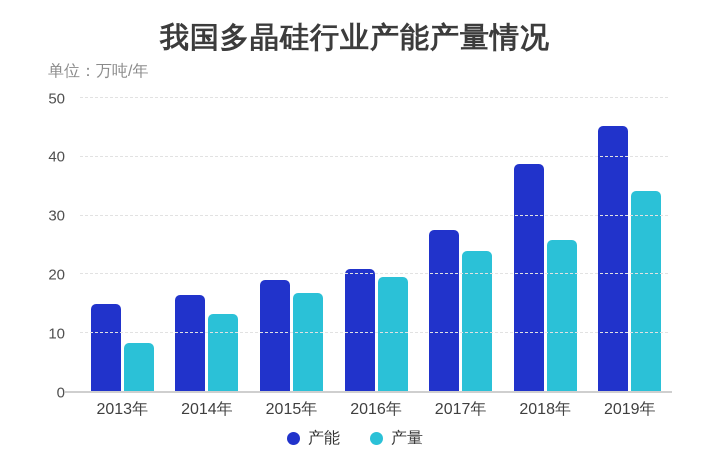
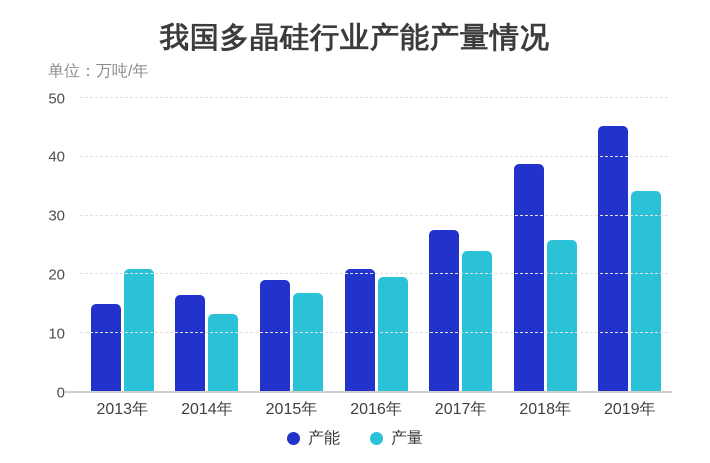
产量/2013年: 8 -> 21
